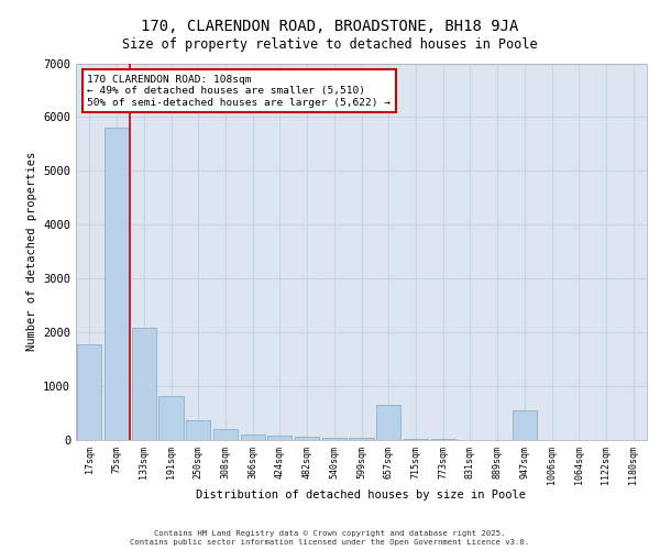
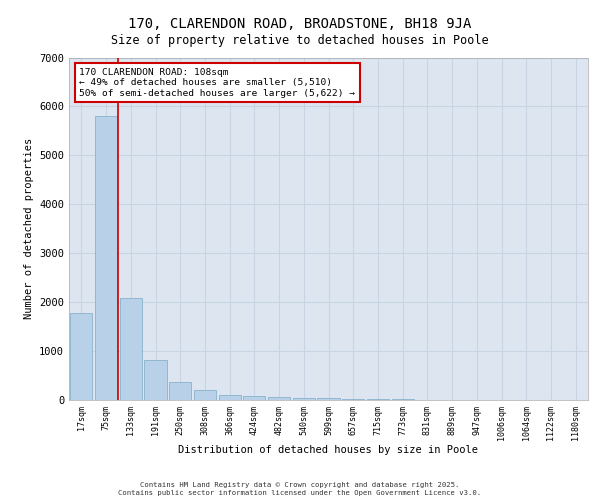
657sqm: 650 -> 30
947sqm: 550 -> 0
